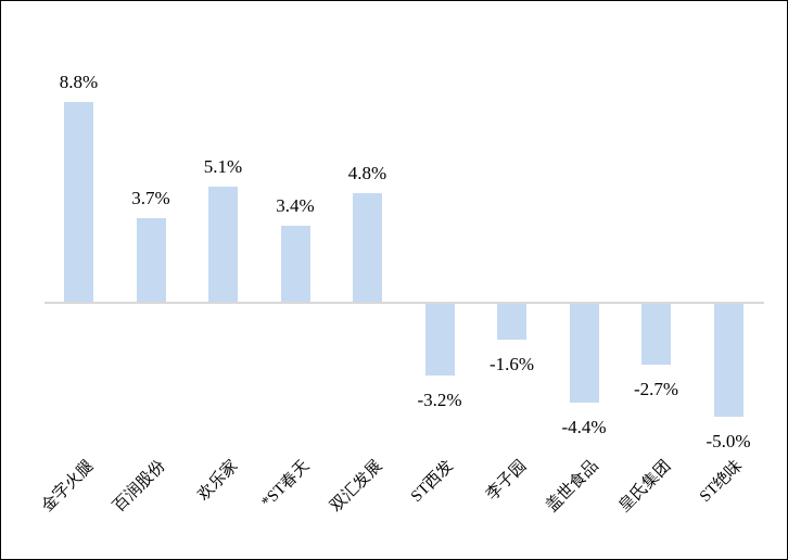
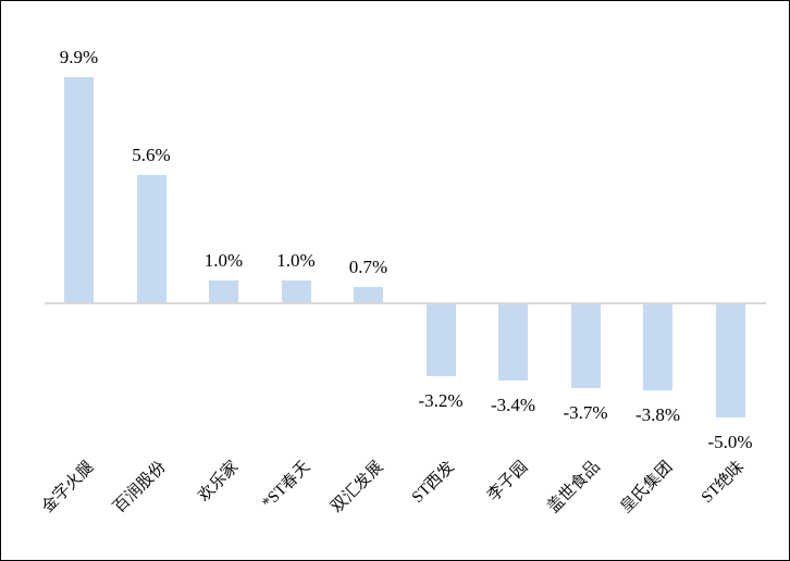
金字火腿: 8.8% -> 9.9%
百润股份: 3.7% -> 5.6%
欢乐家: 5.1% -> 1.0%
*ST春天: 3.4% -> 1.0%
双汇发展: 4.8% -> 0.7%
李子园: -1.6% -> -3.4%
盖世食品: -4.4% -> -3.7%
皇氏集团: -2.7% -> -3.8%
